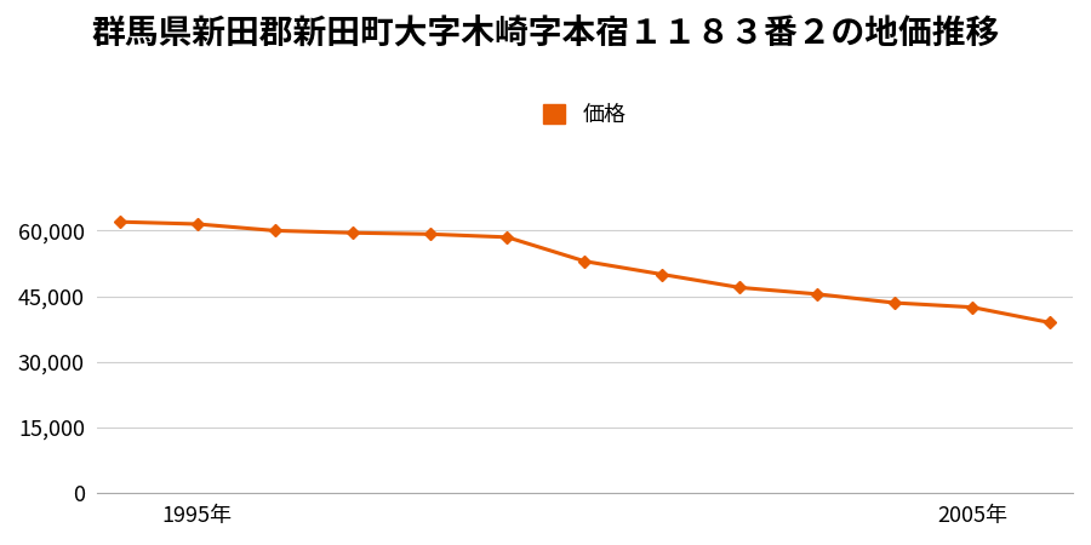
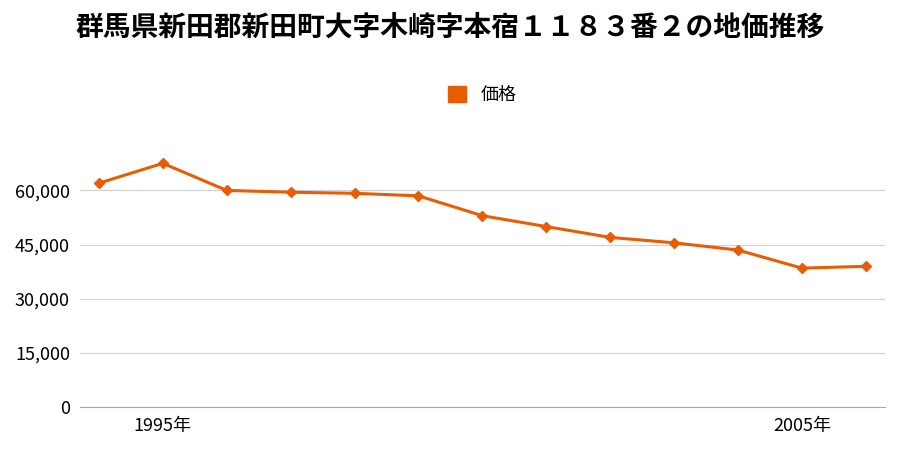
1995年: 61,500 -> 67,500
2005年: 42,500 -> 38,500
